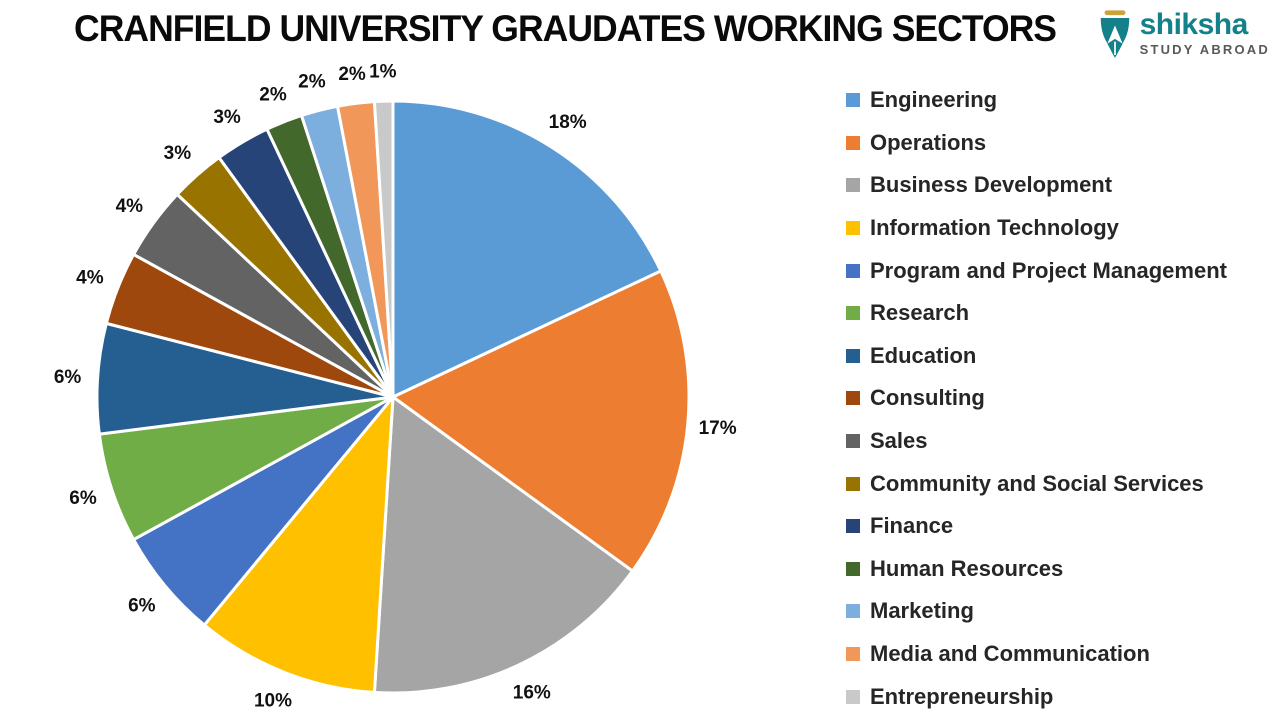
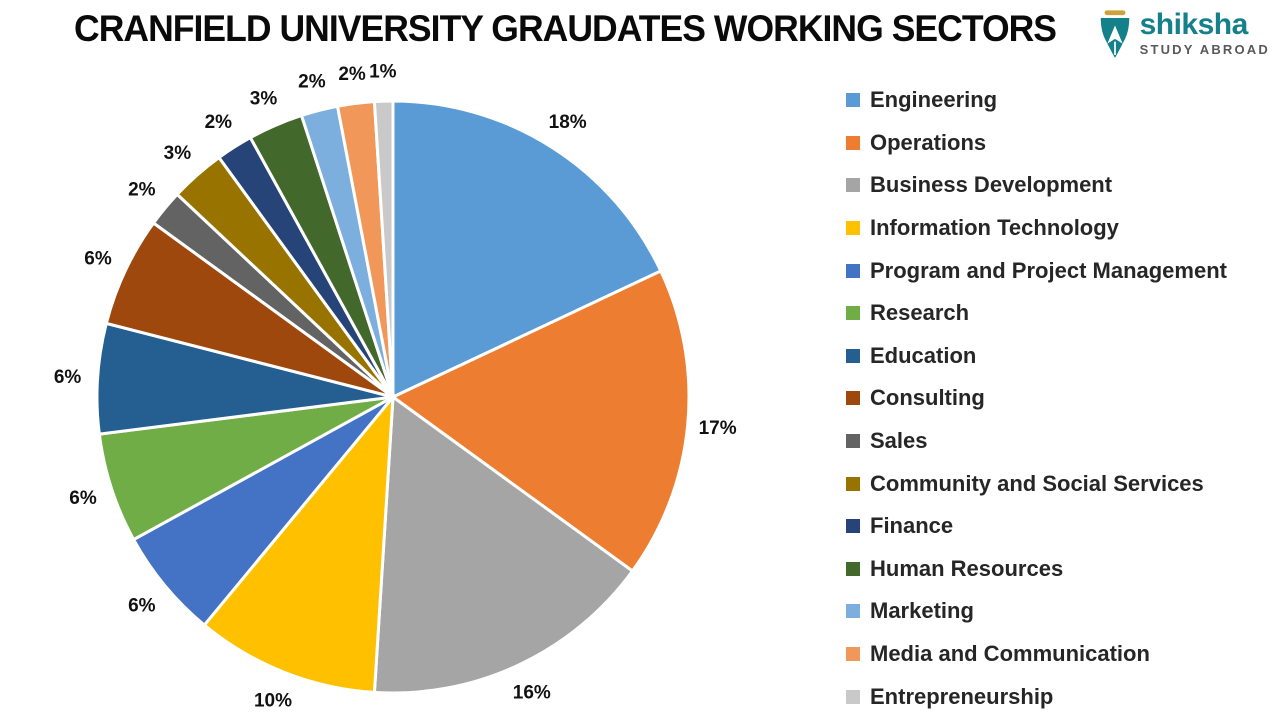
Consulting: 4% -> 6%
Sales: 4% -> 2%
Finance: 3% -> 2%
Human Resources: 2% -> 3%
